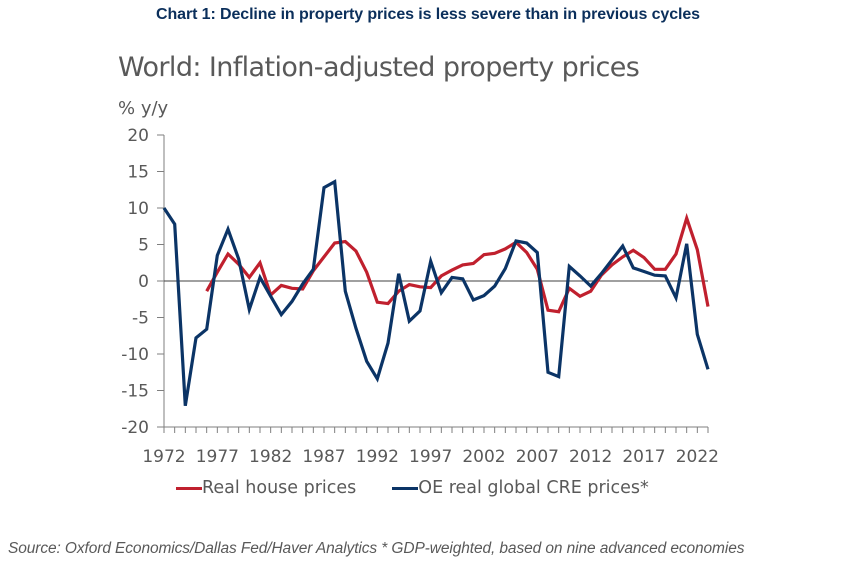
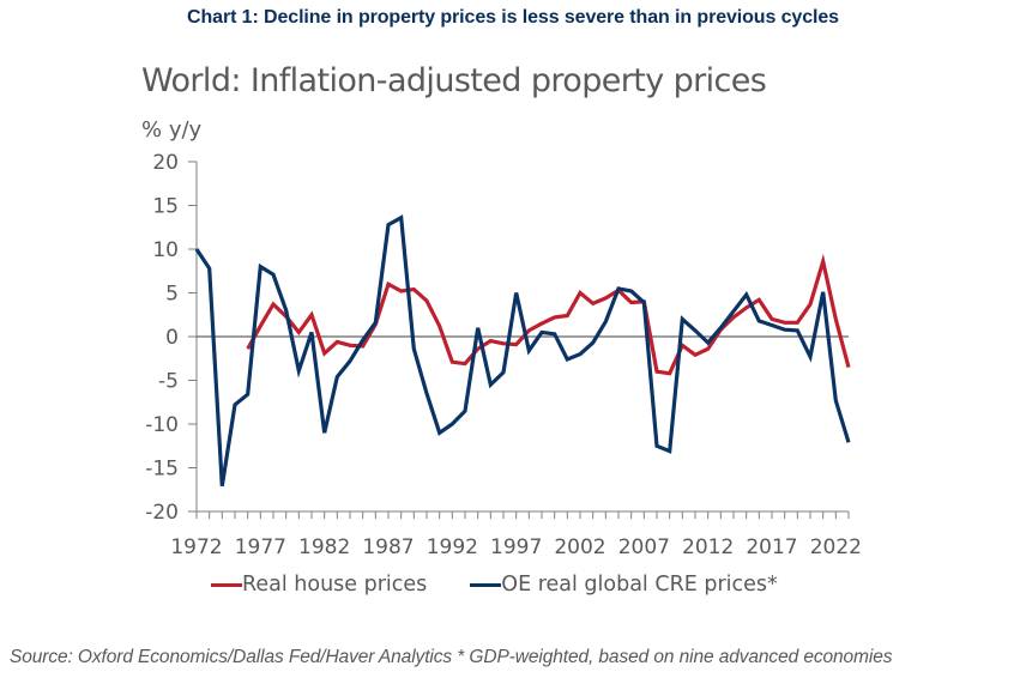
OE real global CRE prices*/1977: 4 -> 8
OE real global CRE prices*/1982: -2 -> -11
Real house prices/1987: 3 -> 6
OE real global CRE prices*/1992: -13 -> -10
OE real global CRE prices*/1997: 3 -> 5
Real house prices/2002: 4 -> 5
Real house prices/2007: 2 -> 4
Real house prices/2017: 3 -> 2
Real house prices/2022: 4 -> 2
